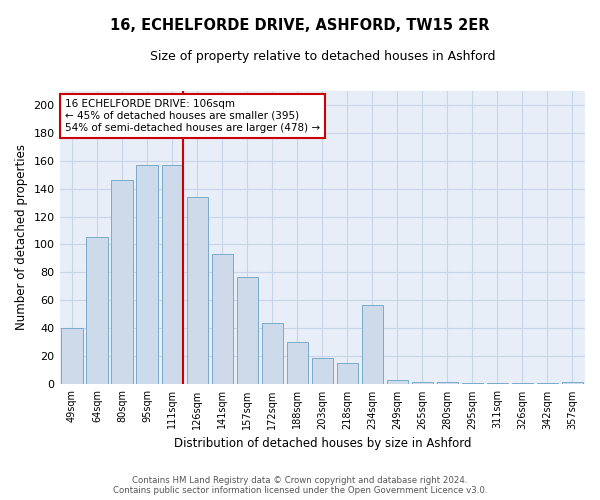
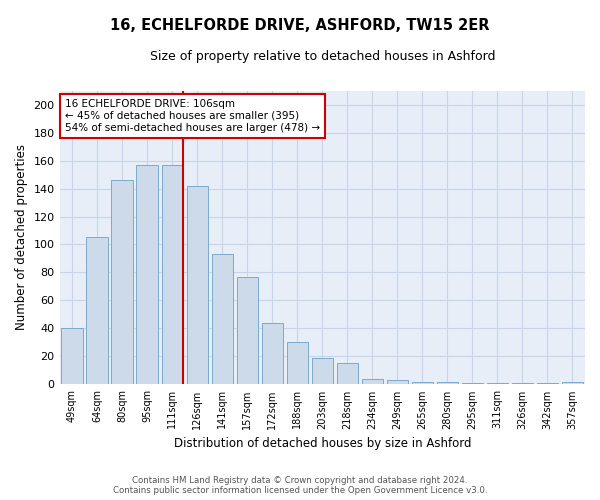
126sqm: 134 -> 142
234sqm: 57 -> 4
